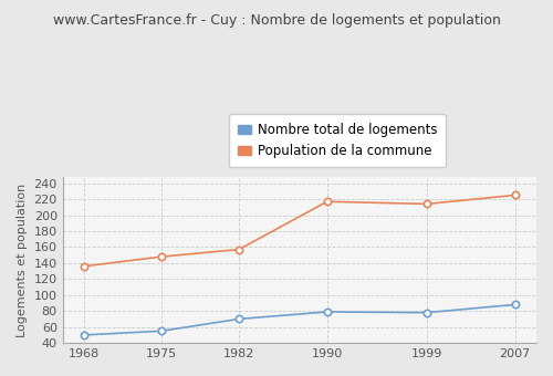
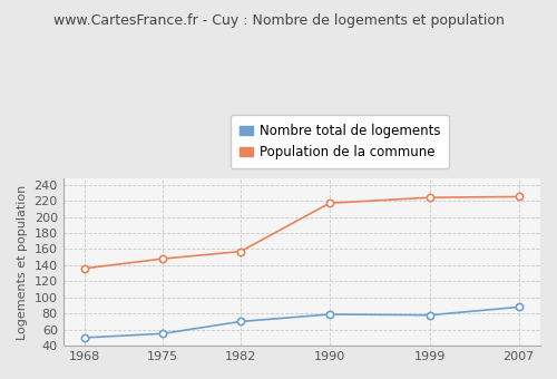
Population de la commune/1999: 214 -> 224
